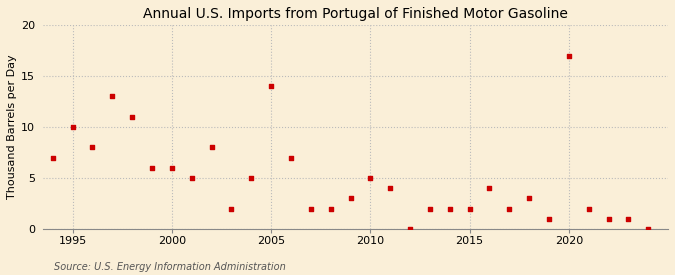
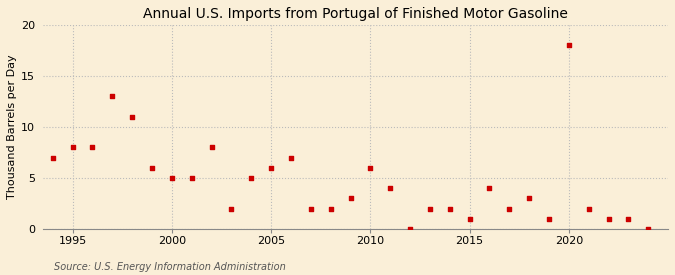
1995: 10 -> 8
2000: 6 -> 5
2005: 14 -> 6
2010: 5 -> 6
2015: 2 -> 1
2020: 17 -> 18
